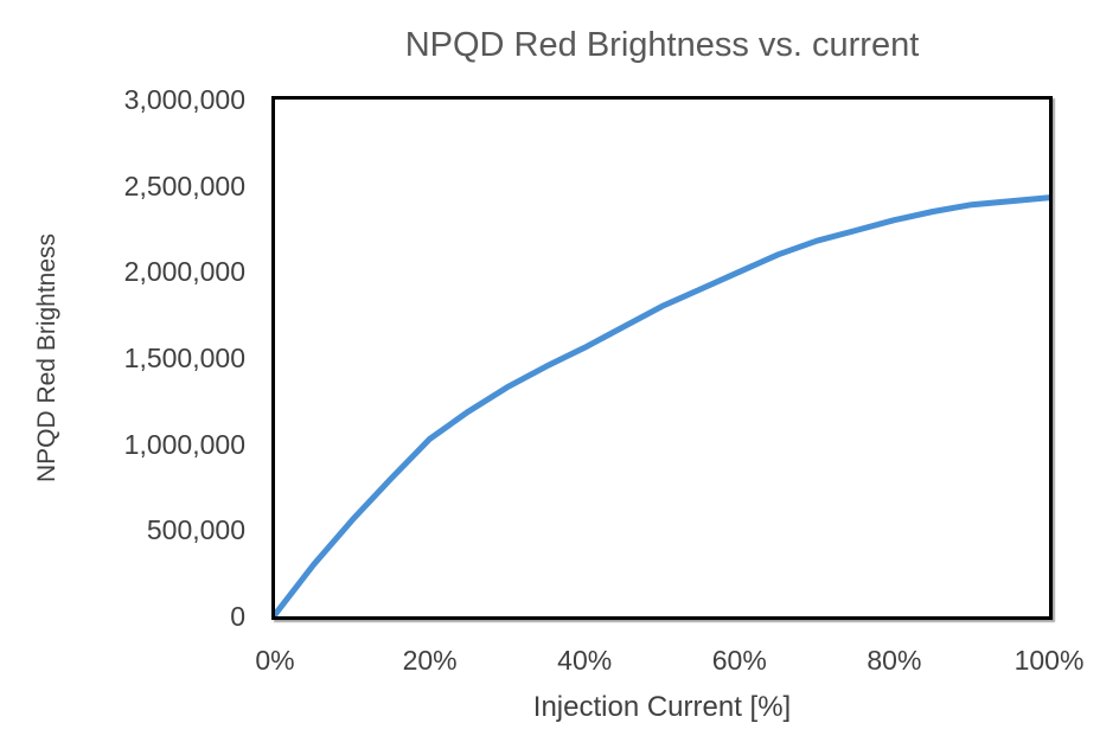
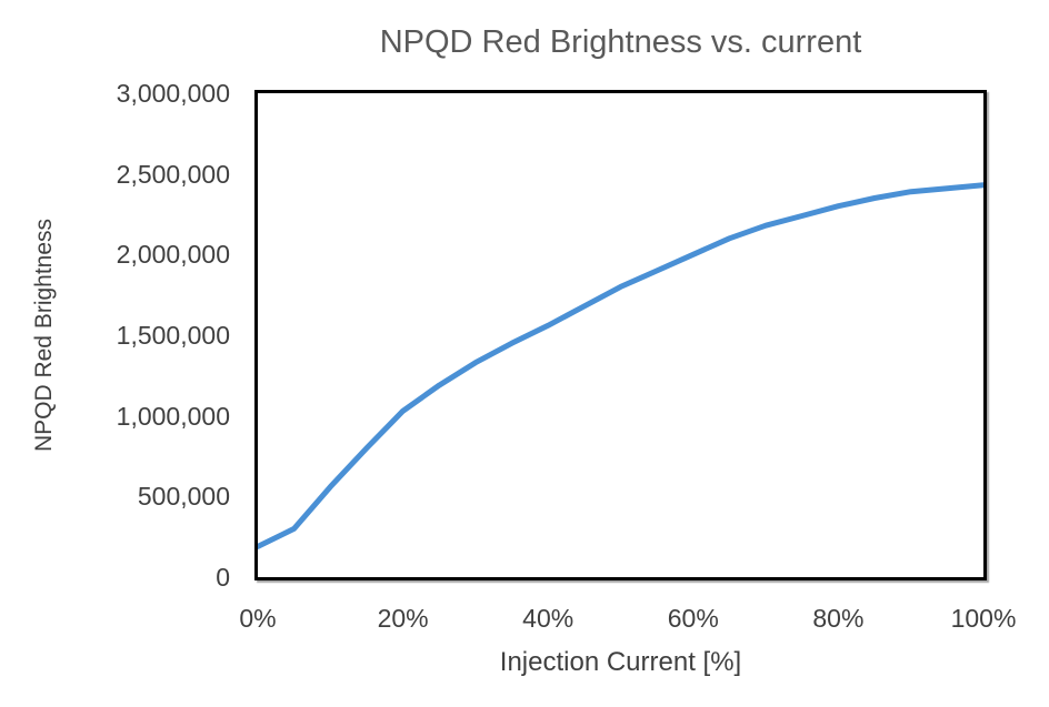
0: 10000 -> 190000
